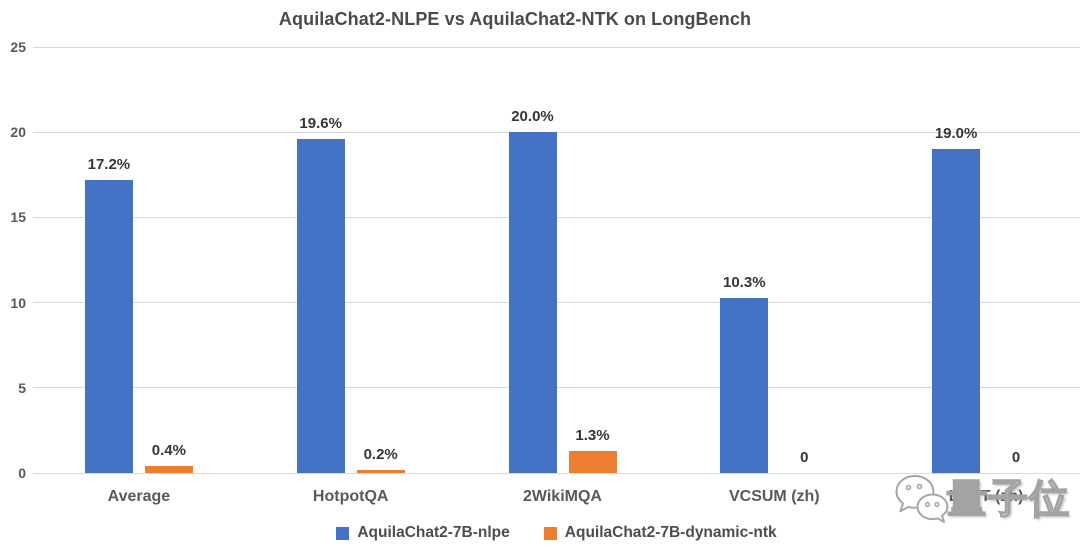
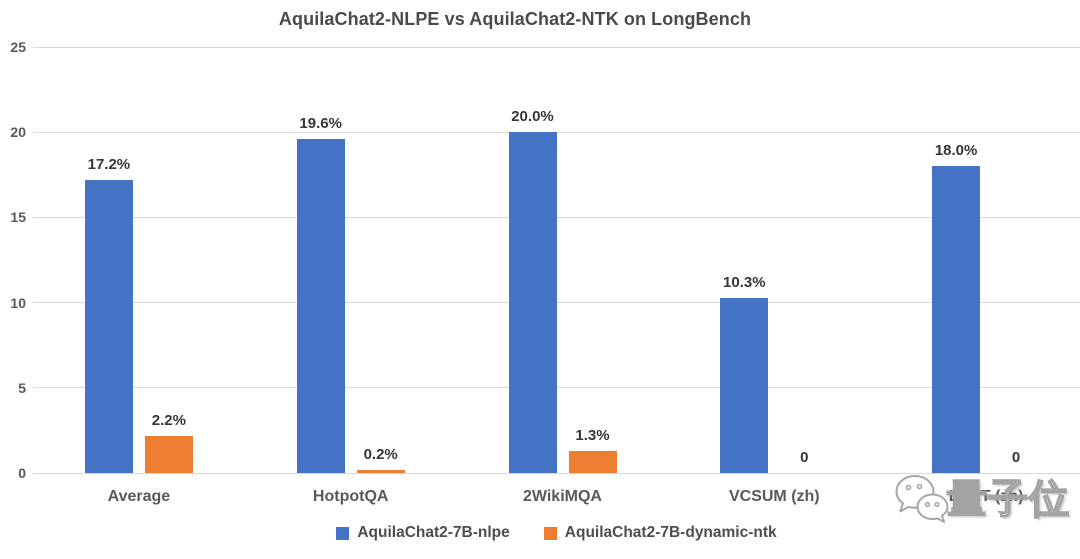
AquilaChat2-7B-dynamic-ntk/Average: 0.4% -> 2.2%
AquilaChat2-7B-nlpe/LSHT (zh): 19.0% -> 18.0%
